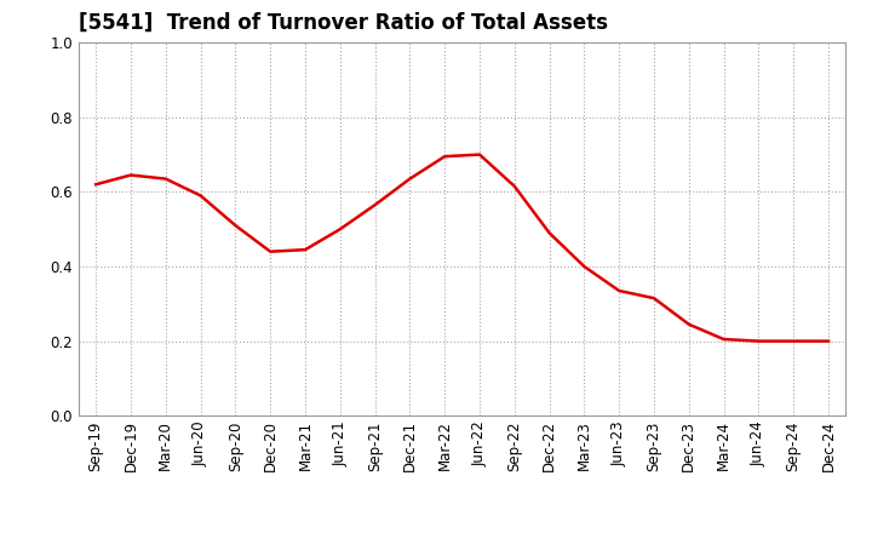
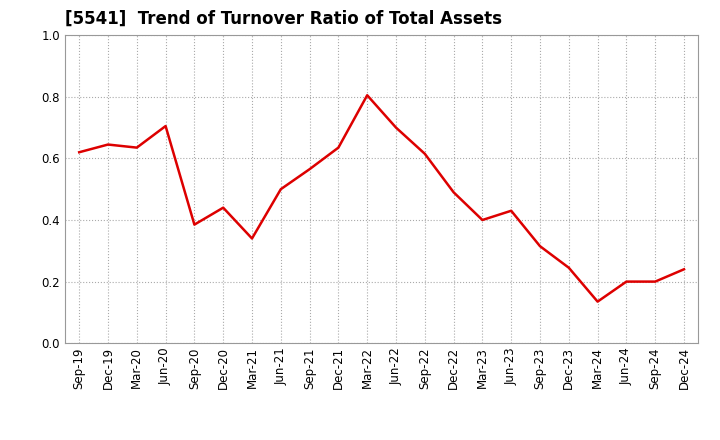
Jun-20: 0.590 -> 0.705
Sep-20: 0.510 -> 0.385
Mar-21: 0.445 -> 0.340
Mar-22: 0.695 -> 0.805
Jun-23: 0.335 -> 0.430
Mar-24: 0.205 -> 0.135
Dec-24: 0.200 -> 0.240
